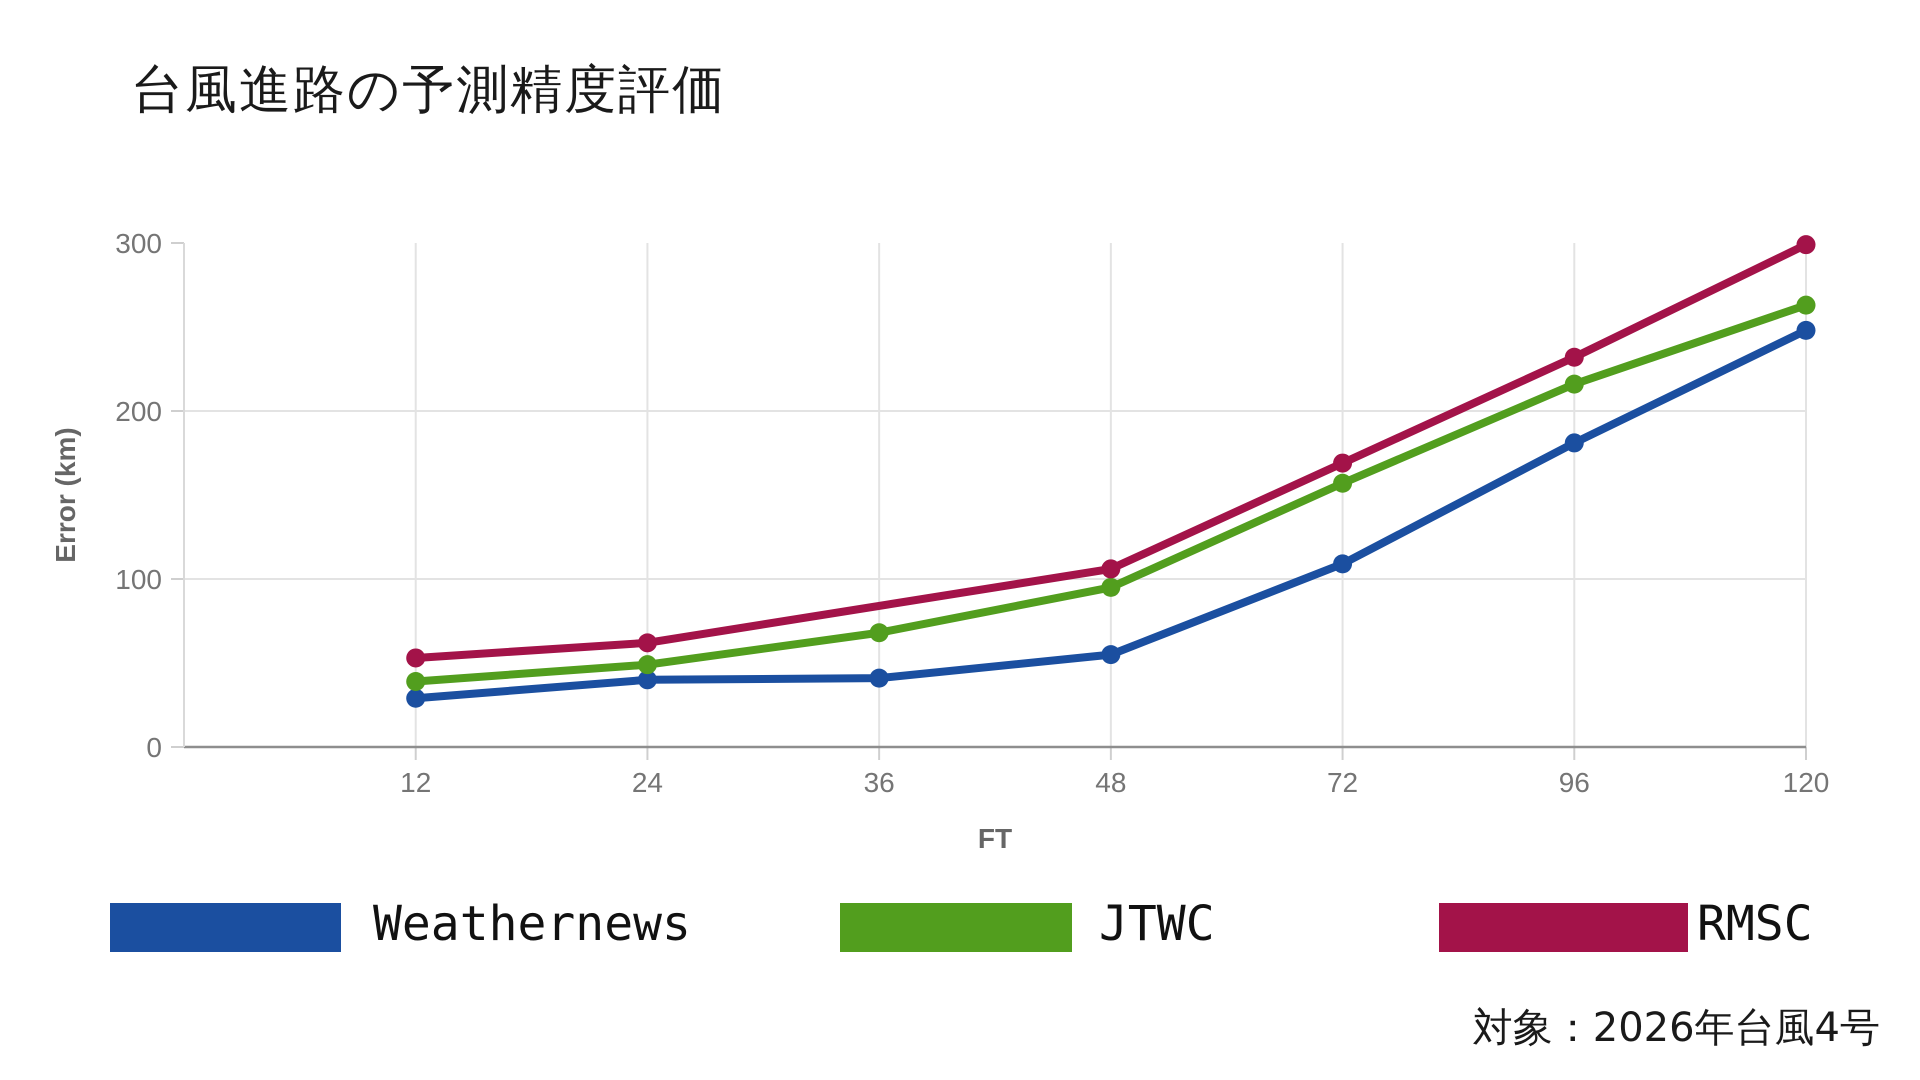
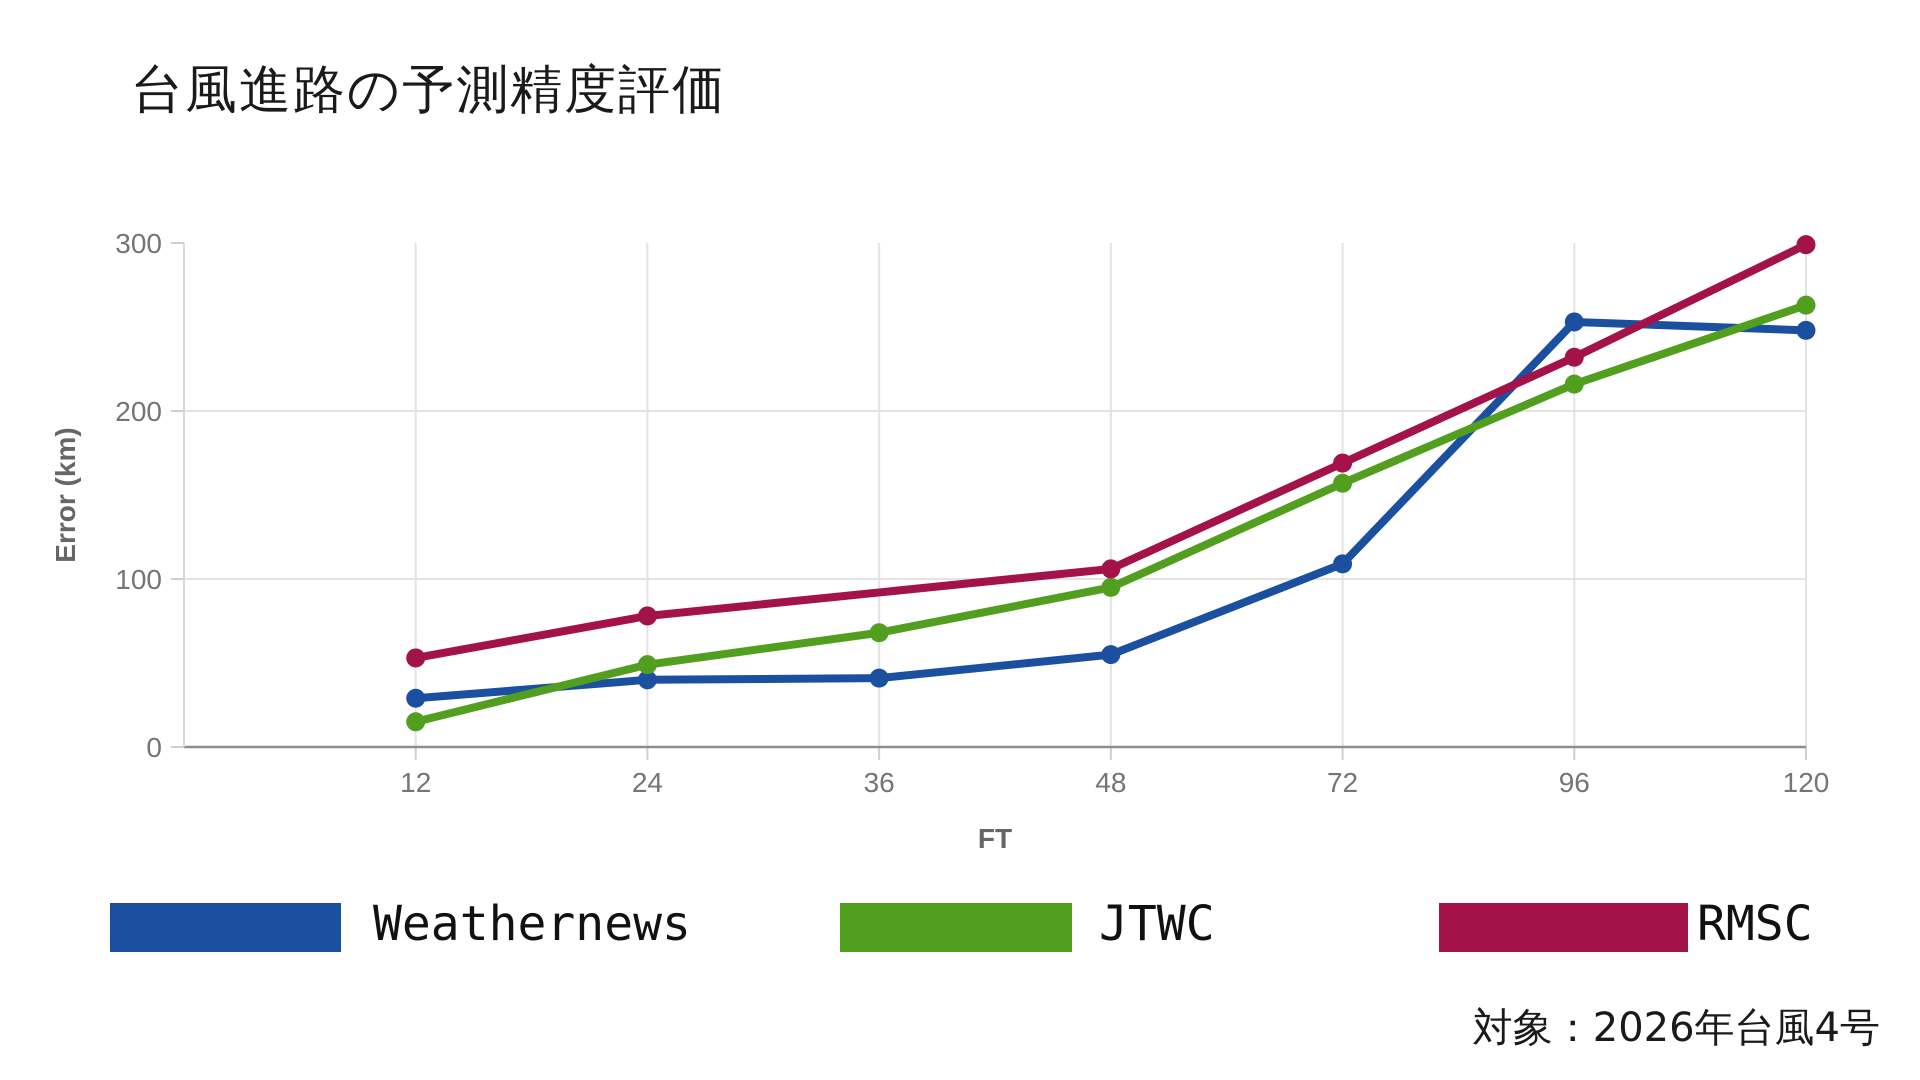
JTWC/12: 39 -> 15
RMSC/24: 62 -> 78
Weathernews/96: 181 -> 253
